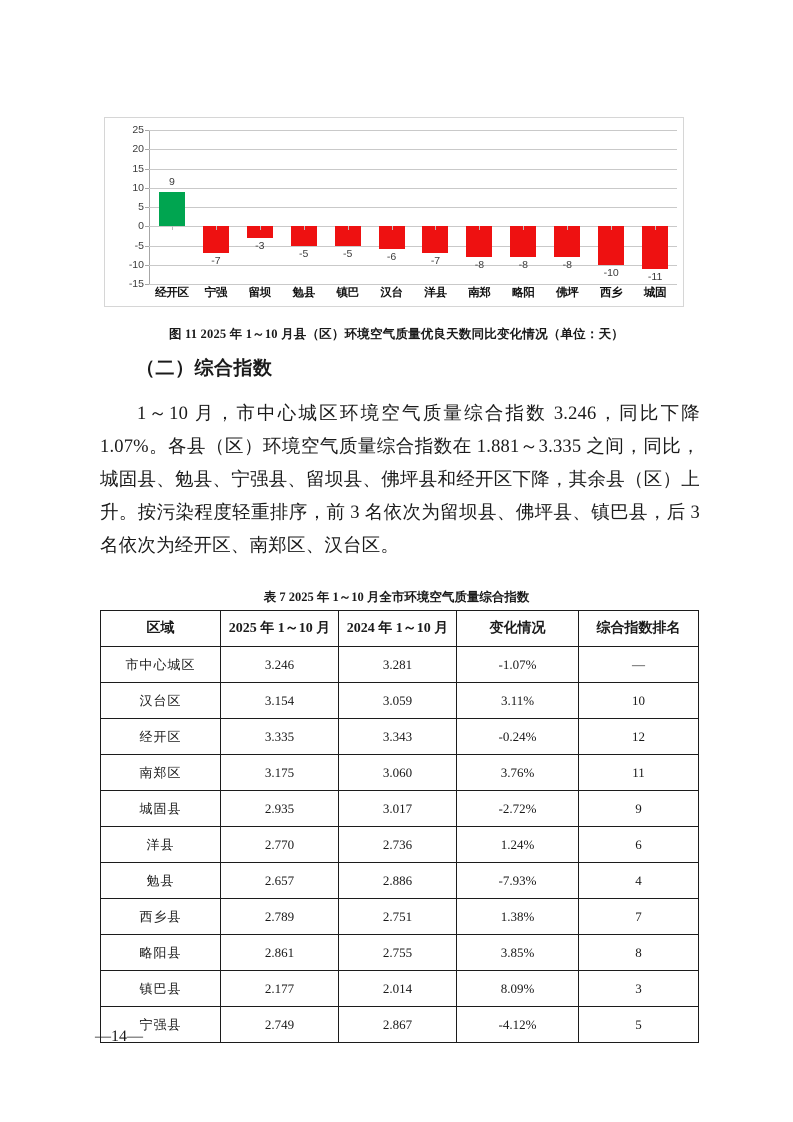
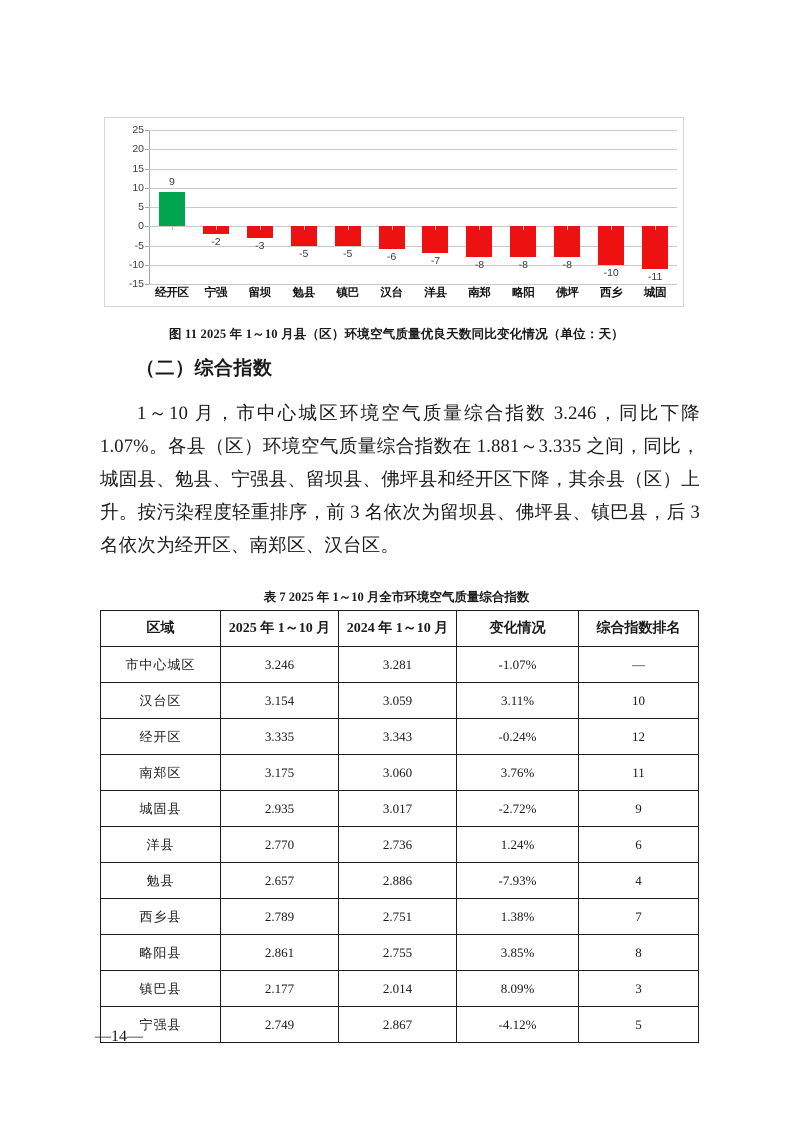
宁强: -7 -> -2
